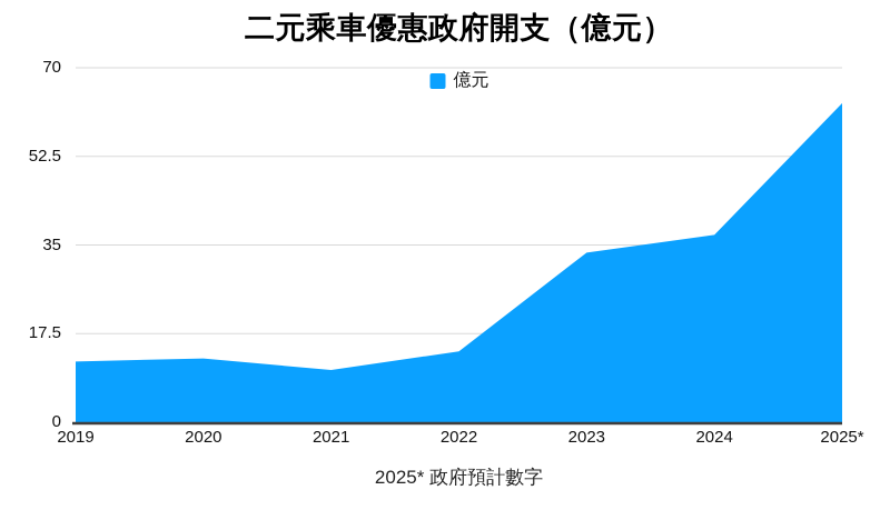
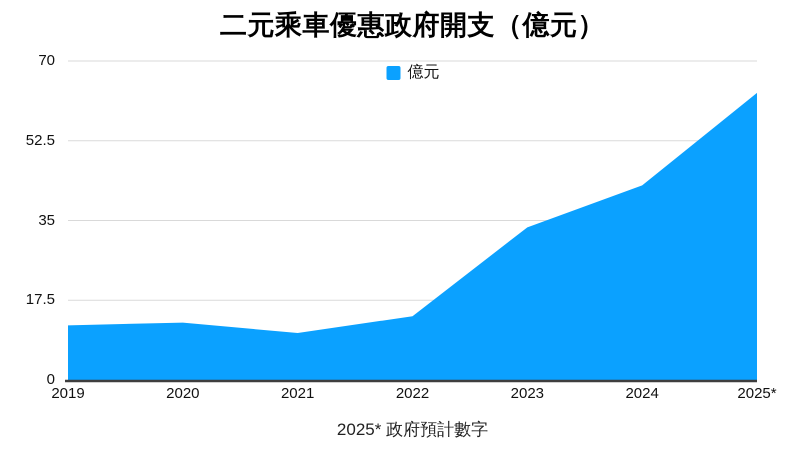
2024: 37 -> 43
